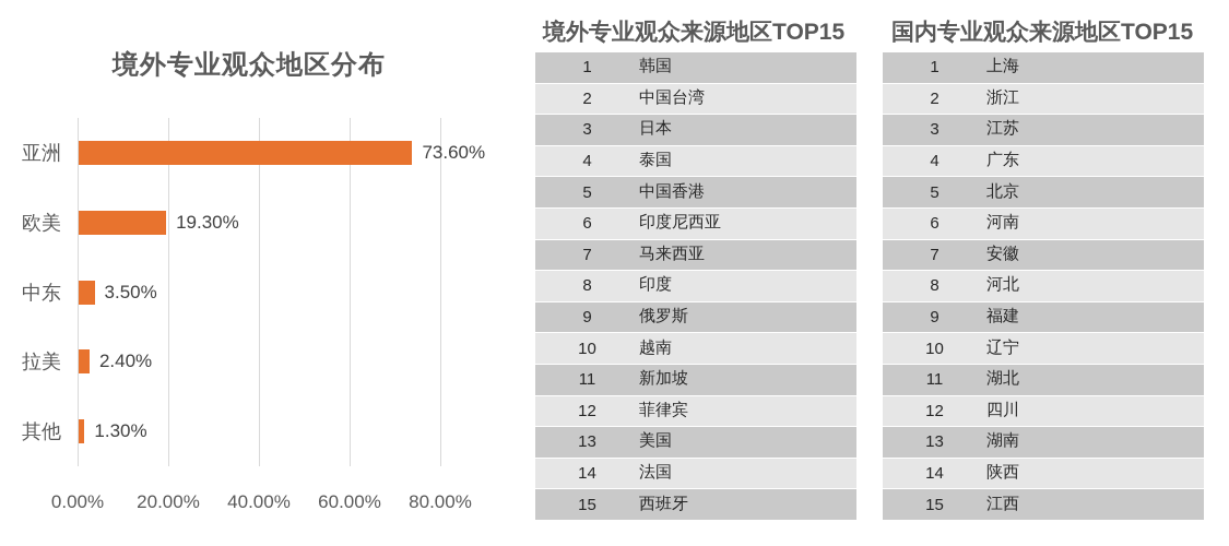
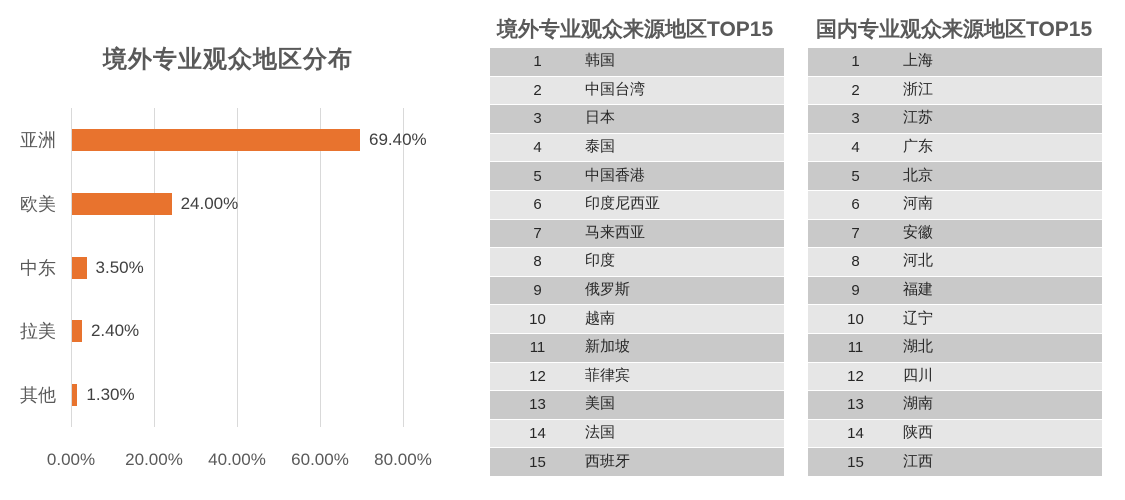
亚洲: 73.60% -> 69.40%
欧美: 19.30% -> 24.00%
